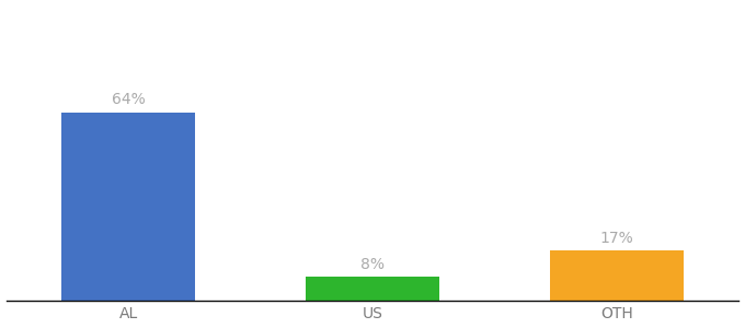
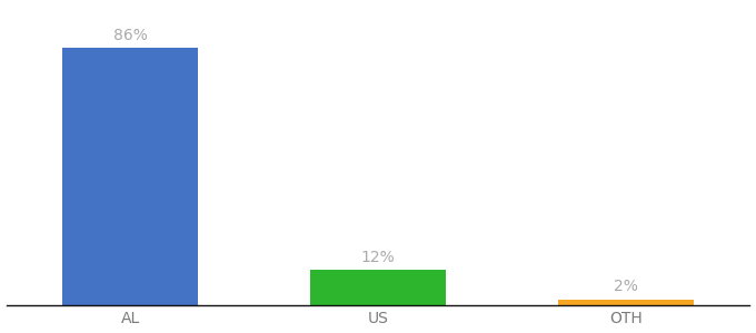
AL: 64% -> 86%
US: 8% -> 12%
OTH: 17% -> 2%
